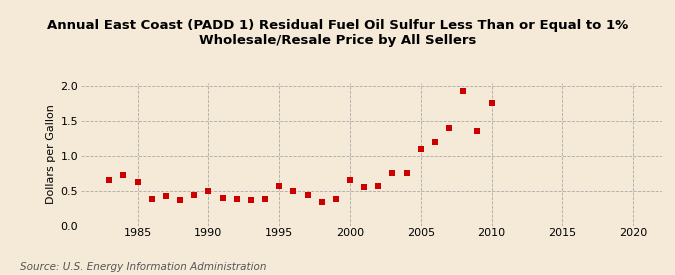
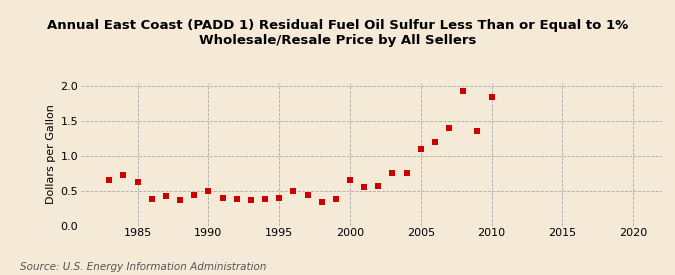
1995: 0.56 -> 0.40
2010: 1.76 -> 1.84
